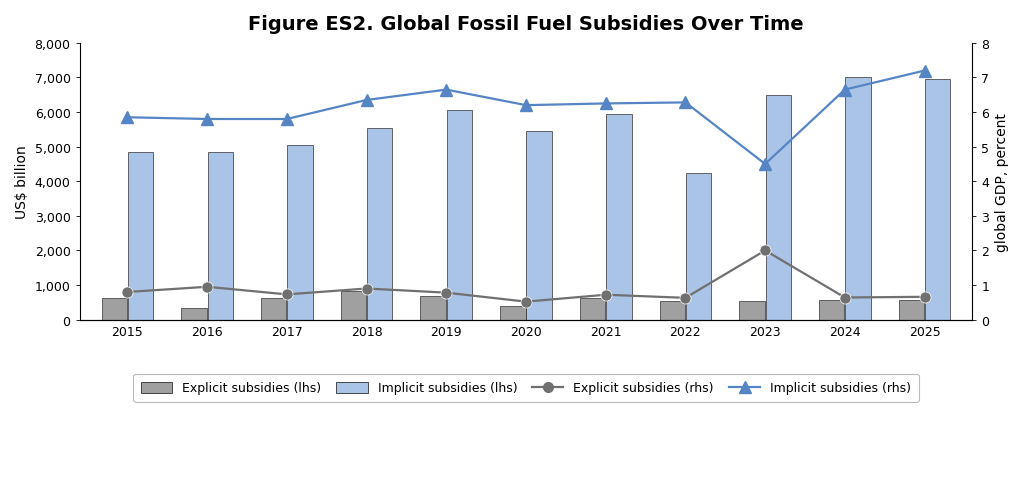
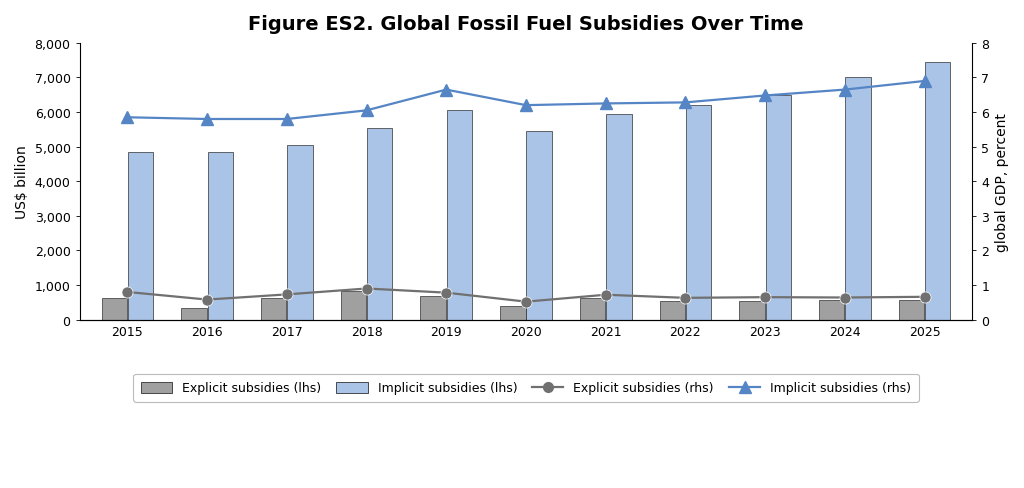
Explicit subsidies (rhs)/2016: 0.95 -> 0.58
Implicit subsidies (rhs)/2018: 6.35 -> 6.05
Implicit subsidies (lhs)/2022: 4,250 -> 6,200
Explicit subsidies (rhs)/2023: 2.00 -> 0.65
Implicit subsidies (rhs)/2023: 4.50 -> 6.48
Implicit subsidies (rhs)/2025: 7.20 -> 6.90
Implicit subsidies (lhs)/2025: 6,950 -> 7,450
